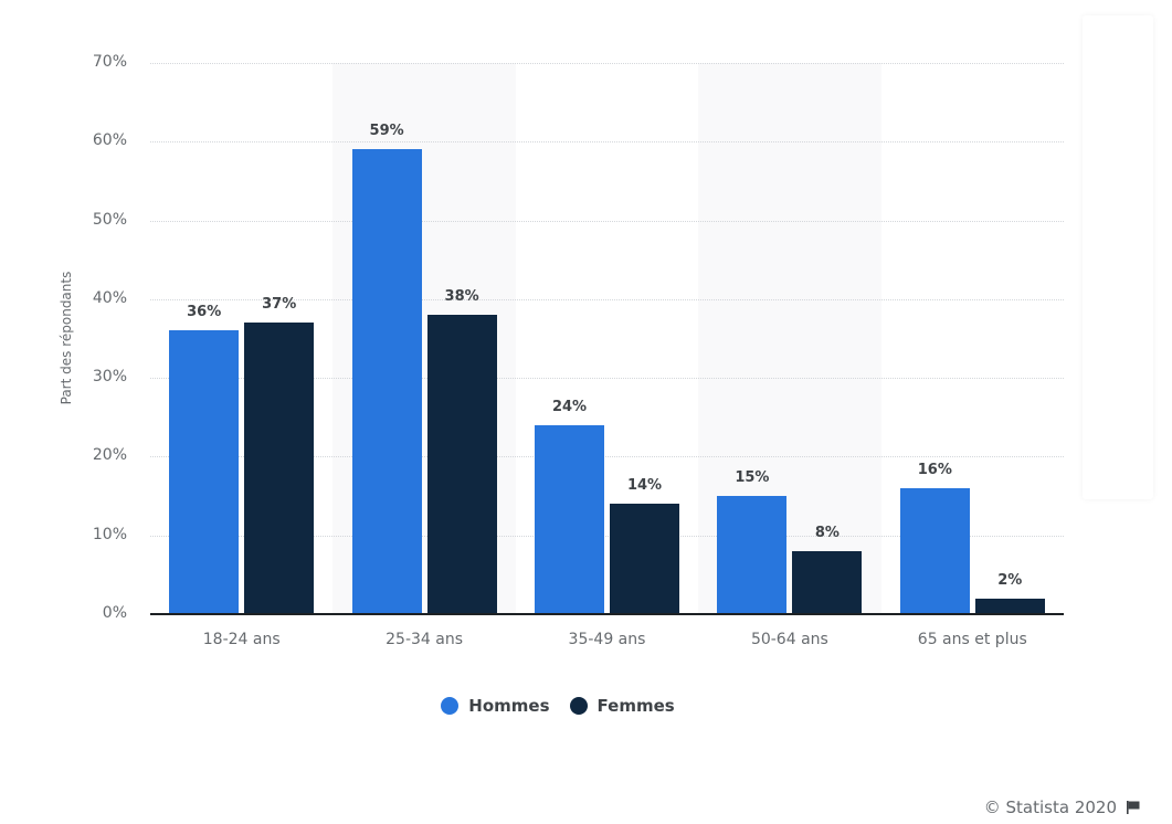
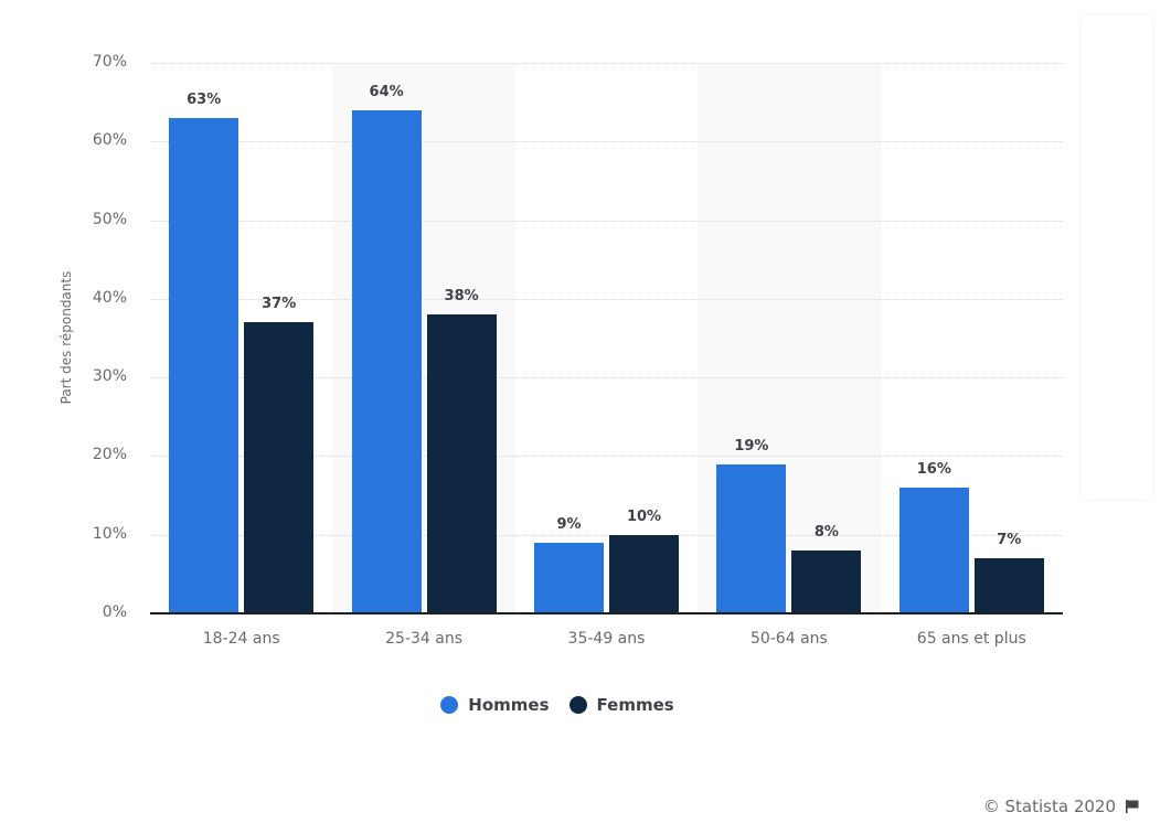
Hommes/18-24 ans: 36% -> 63%
Hommes/25-34 ans: 59% -> 64%
Hommes/35-49 ans: 24% -> 9%
Femmes/35-49 ans: 14% -> 10%
Hommes/50-64 ans: 15% -> 19%
Femmes/65 ans et plus: 2% -> 7%
